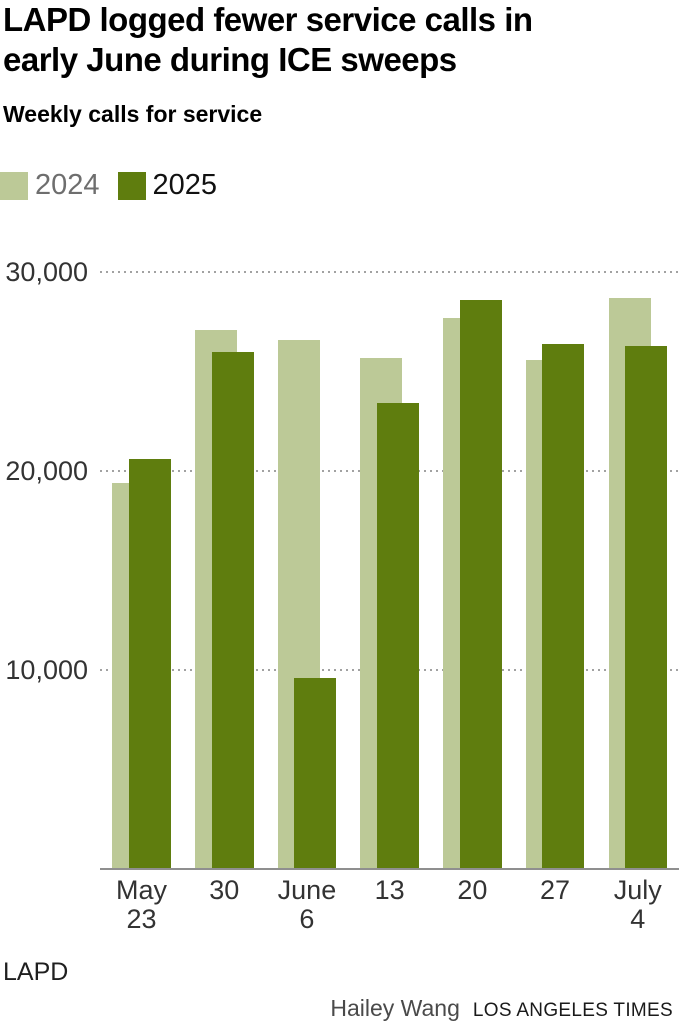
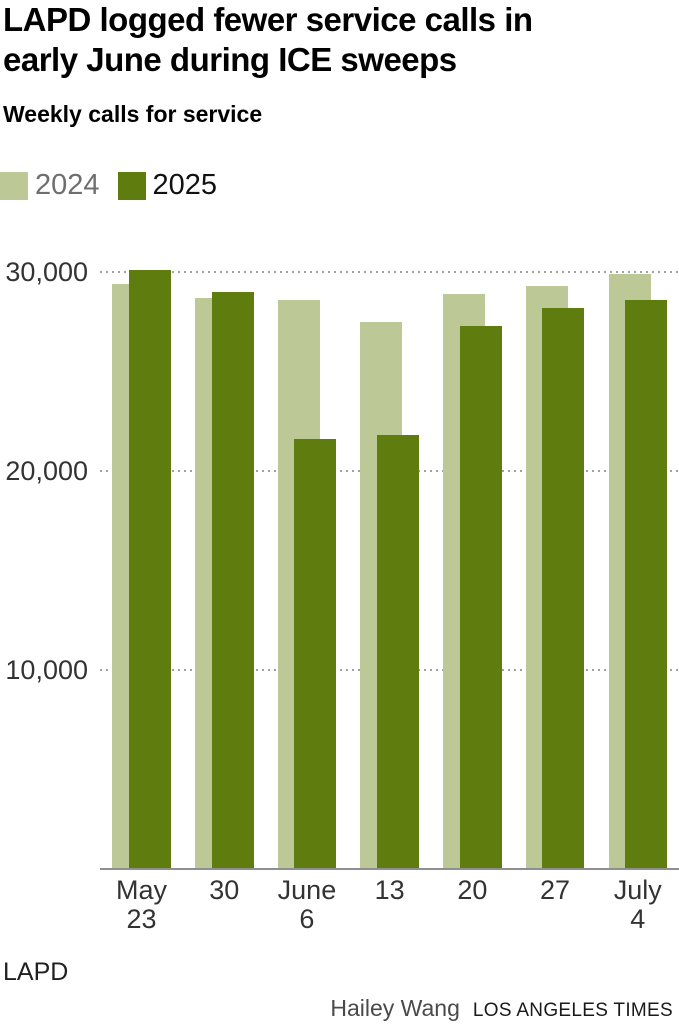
2024/May 23: 19400 -> 29400
2025/May 23: 20600 -> 30100
2024/30: 27100 -> 28700
2025/30: 26000 -> 29000
2024/June 6: 26600 -> 28600
2025/June 6: 9600 -> 21600
2024/13: 25700 -> 27500
2025/13: 23400 -> 21800
2024/20: 27700 -> 28900
2025/20: 28600 -> 27300
2024/27: 25600 -> 29300
2025/27: 26400 -> 28200
2024/July 4: 28700 -> 29900
2025/July 4: 26300 -> 28600
